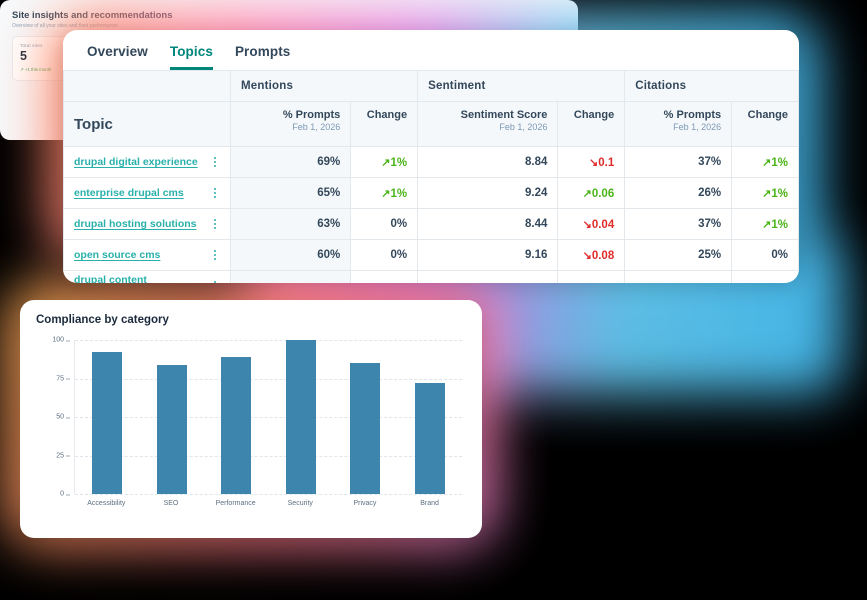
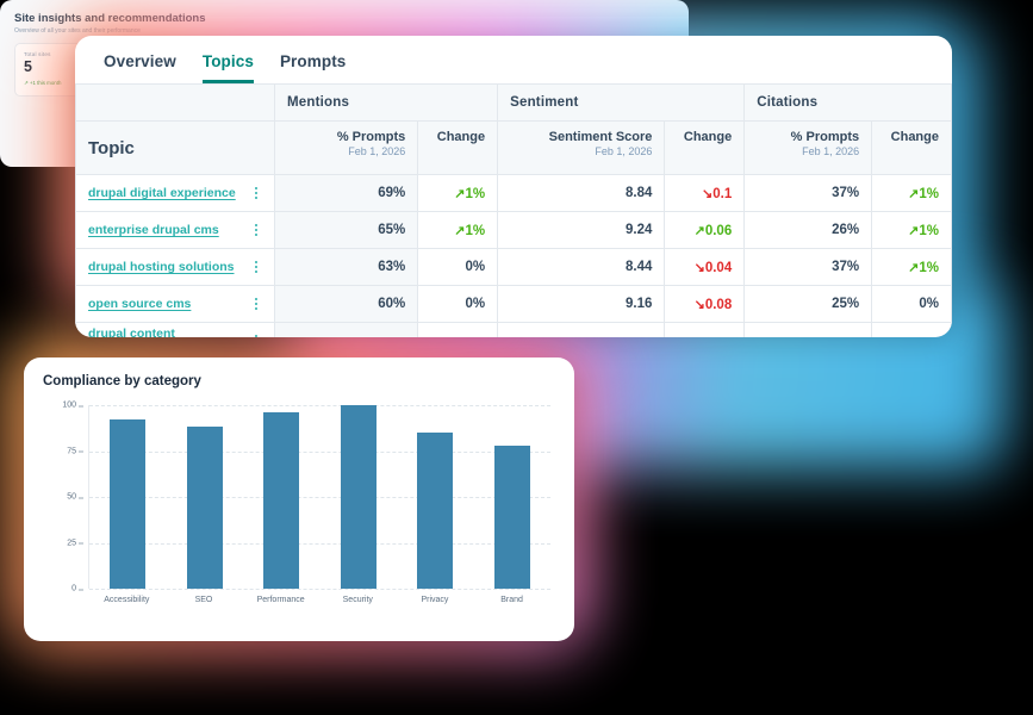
SEO: 84 -> 88
Performance: 89 -> 96
Brand: 72 -> 78
